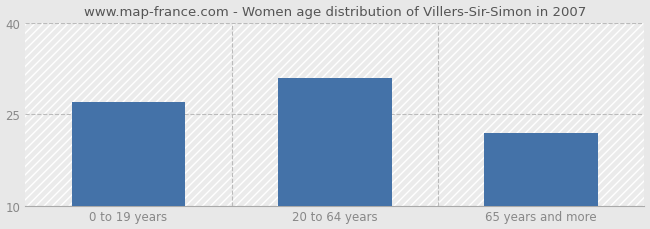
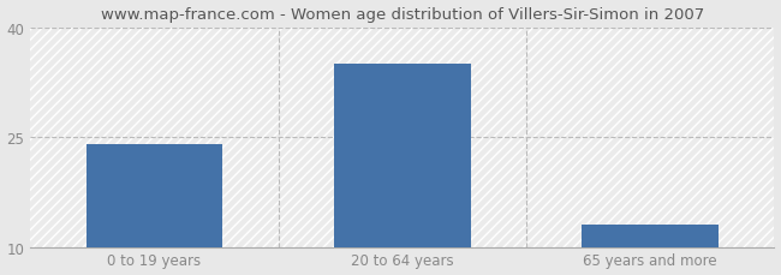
0 to 19 years: 27 -> 24
20 to 64 years: 31 -> 35
65 years and more: 22 -> 13
